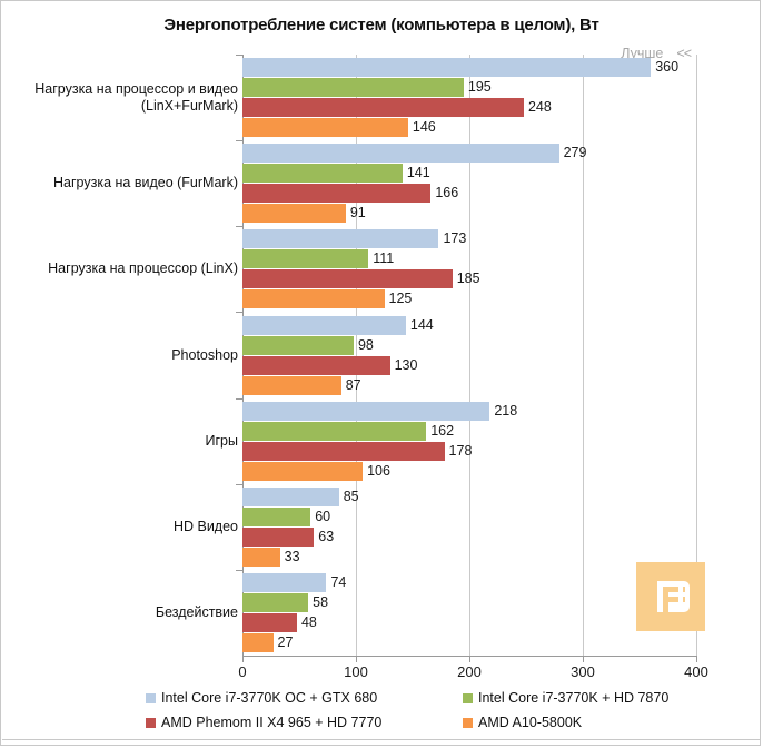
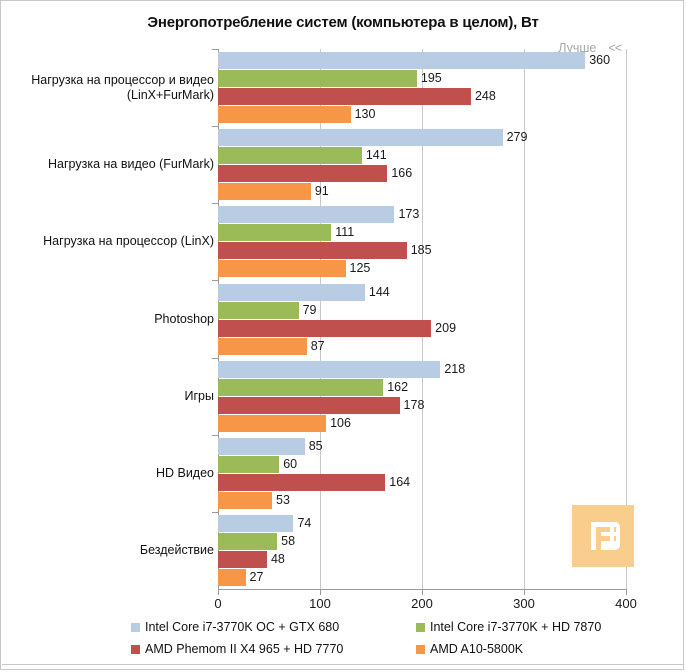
AMD A10-5800K/Нагрузка на процессор и видео (LinX+FurMark): 146 -> 130
Intel Core i7-3770K + HD 7870/Photoshop: 98 -> 79
AMD Phemom II X4 965 + HD 7770/Photoshop: 130 -> 209
AMD Phemom II X4 965 + HD 7770/HD Видео: 63 -> 164
AMD A10-5800K/HD Видео: 33 -> 53
